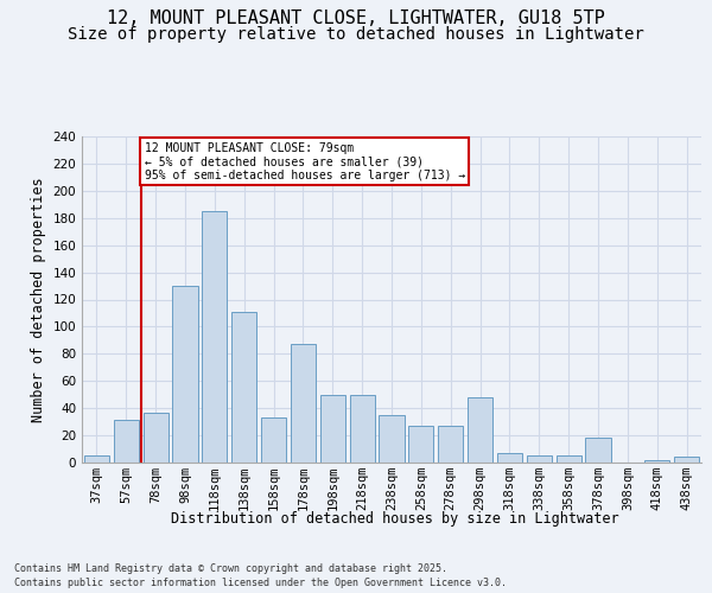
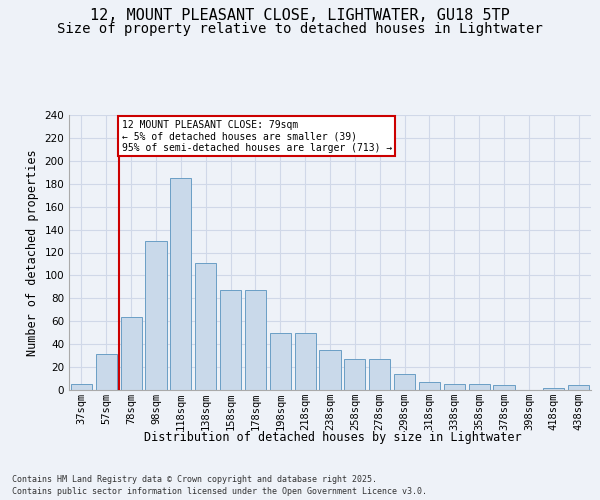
78sqm: 37 -> 64
158sqm: 33 -> 87
298sqm: 48 -> 14
378sqm: 18 -> 4
